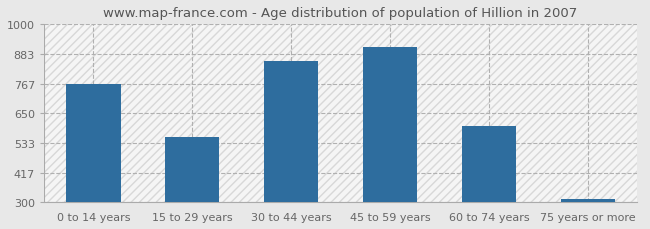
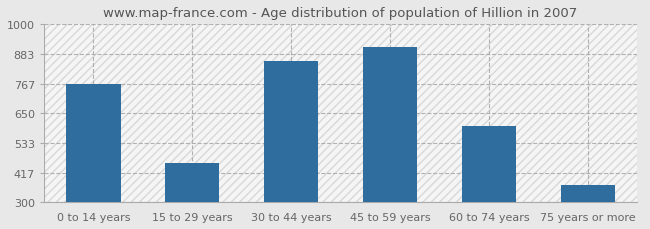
15 to 29 years: 556 -> 455
75 years or more: 315 -> 370
